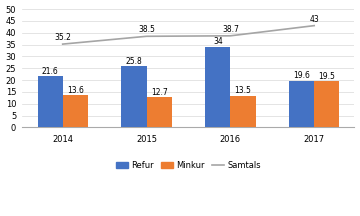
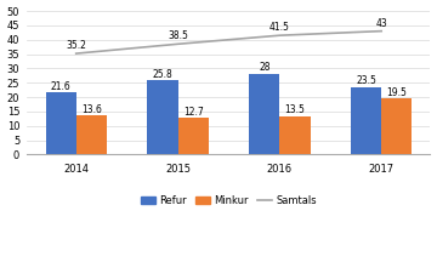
Refur/2016: 34 -> 28
Samtals/2016: 38.7 -> 41.5
Refur/2017: 19.6 -> 23.5
